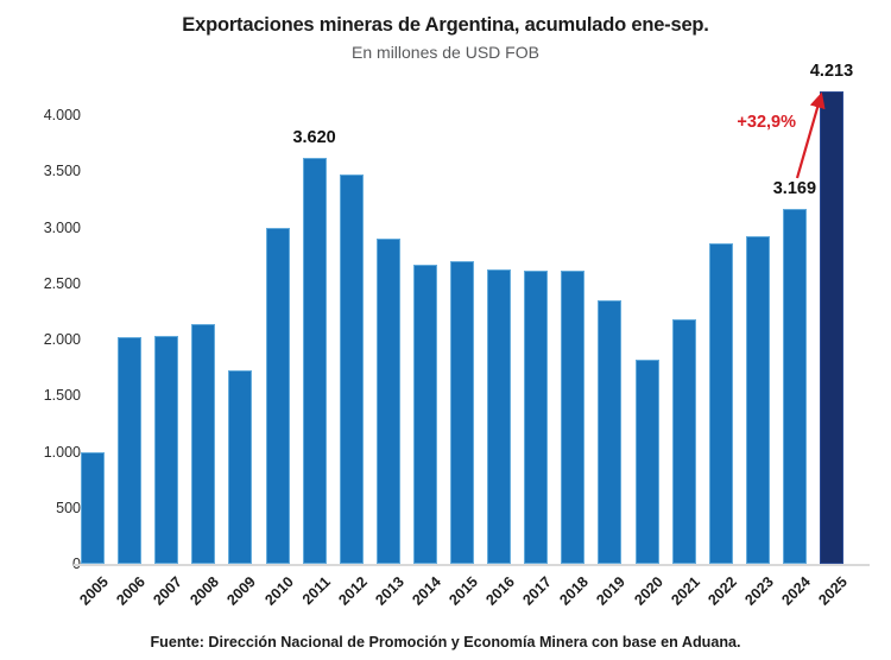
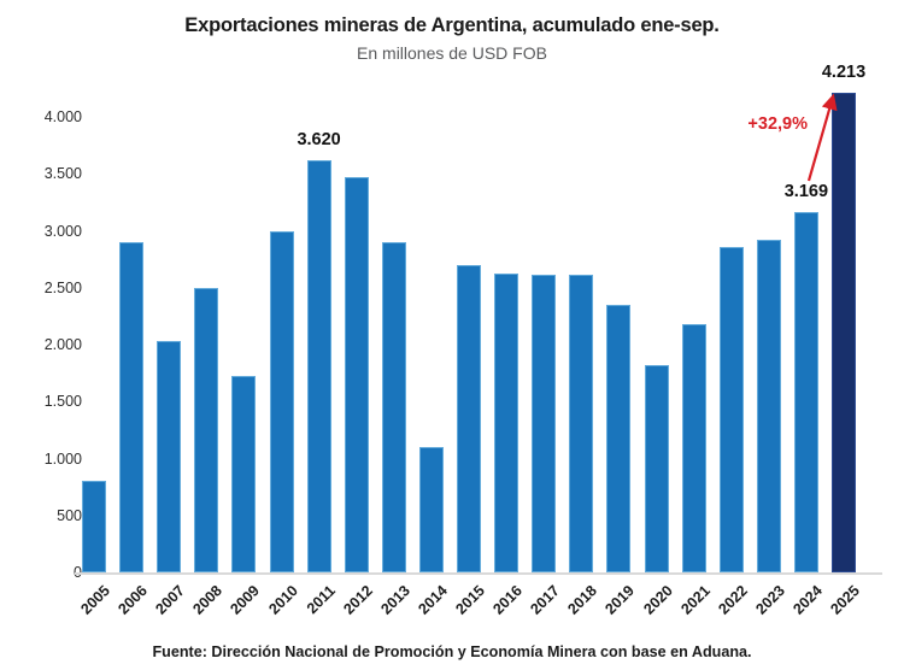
2005: 1000 -> 800
2006: 2000 -> 2900
2008: 2100 -> 2500
2014: 2700 -> 1100
